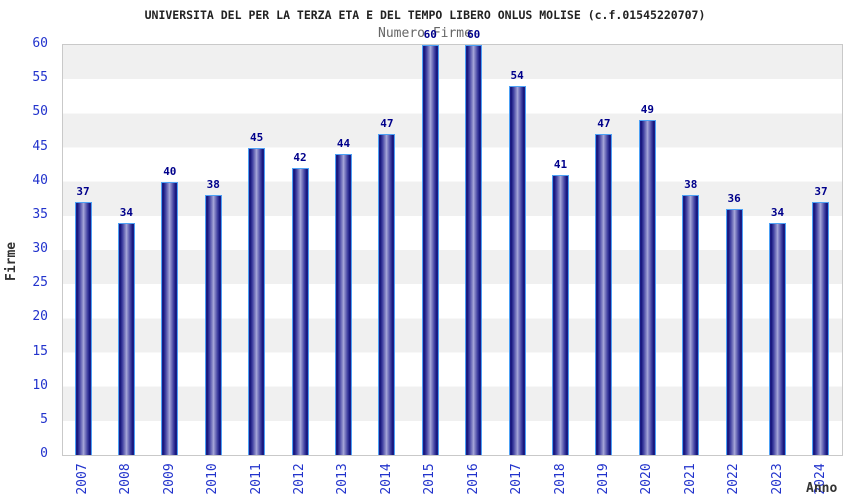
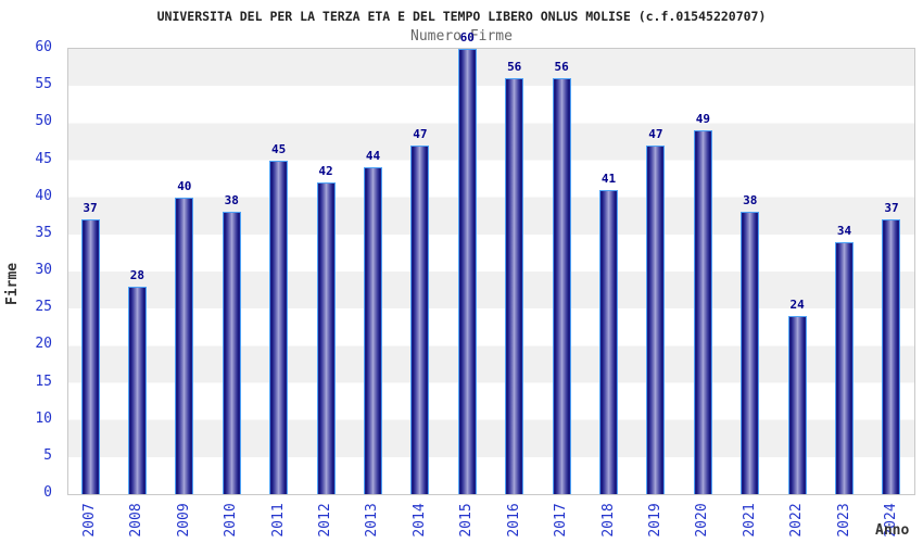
2008: 34 -> 28
2016: 60 -> 56
2017: 54 -> 56
2022: 36 -> 24
